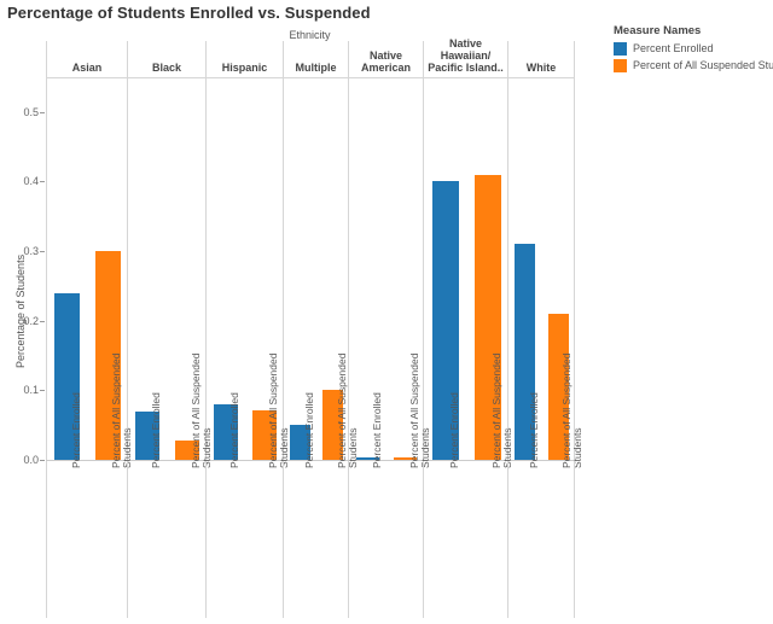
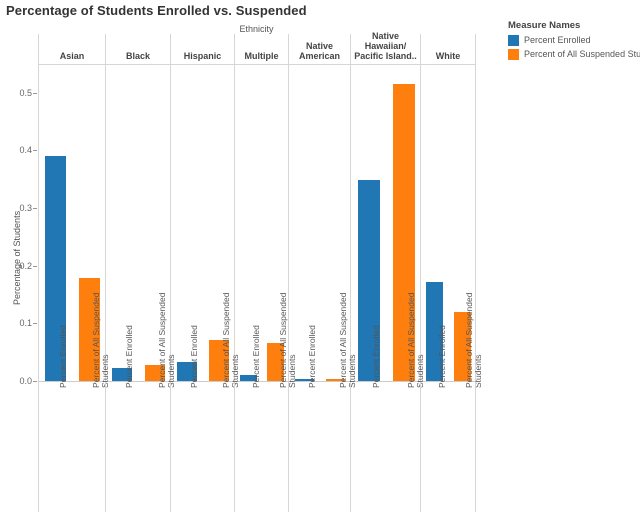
Percent Enrolled/Asian: 0.24 -> 0.39
Percent of All Suspended Students/Asian: 0.30 -> 0.18
Percent Enrolled/Black: 0.07 -> 0.02
Percent Enrolled/Hispanic: 0.08 -> 0.03
Percent Enrolled/Multiple: 0.05 -> 0.01
Percent of All Suspended Students/Multiple: 0.10 -> 0.07
Percent Enrolled/Native Hawaiian/ Pacific Island..: 0.40 -> 0.35
Percent of All Suspended Students/Native Hawaiian/ Pacific Island..: 0.41 -> 0.52
Percent Enrolled/White: 0.31 -> 0.17
Percent of All Suspended Students/White: 0.21 -> 0.12
